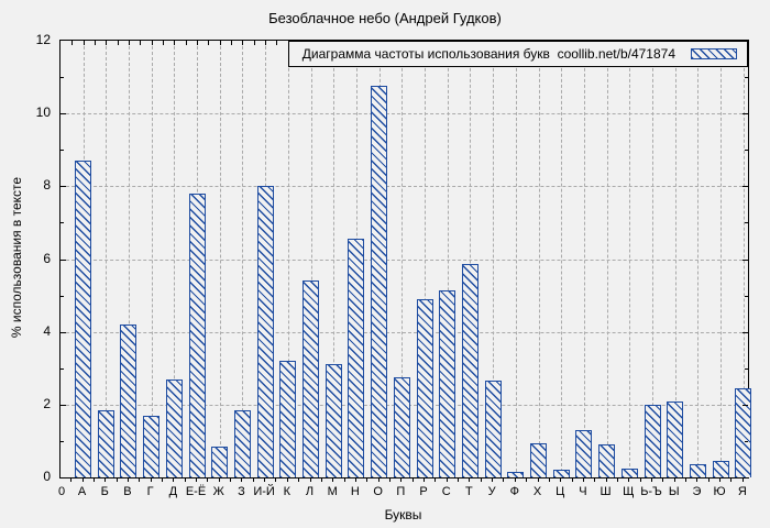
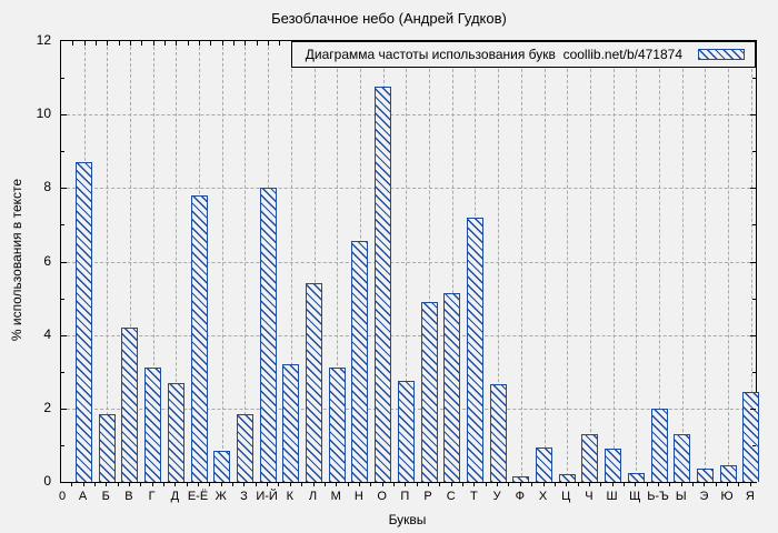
Г: 1.7 -> 3.1
Т: 5.8 -> 7.2
Ы: 2.1 -> 1.3
